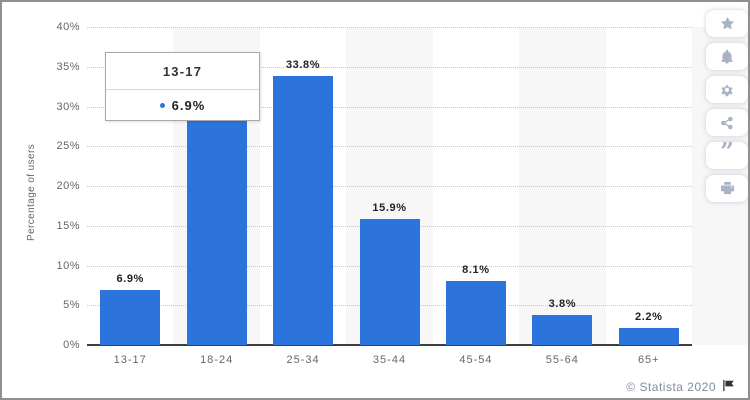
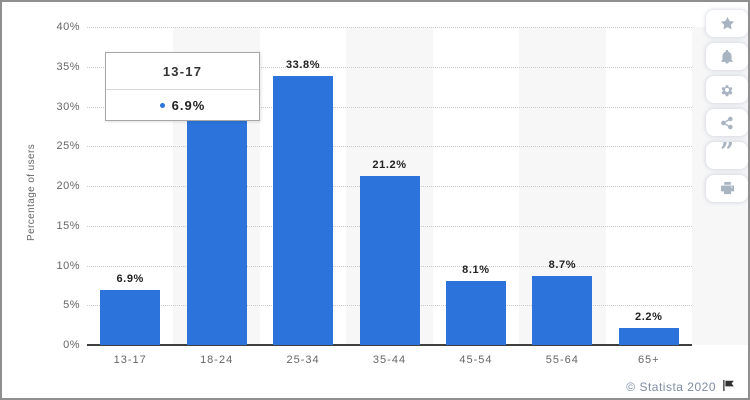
35-44: 15.9% -> 21.2%
55-64: 3.8% -> 8.7%
